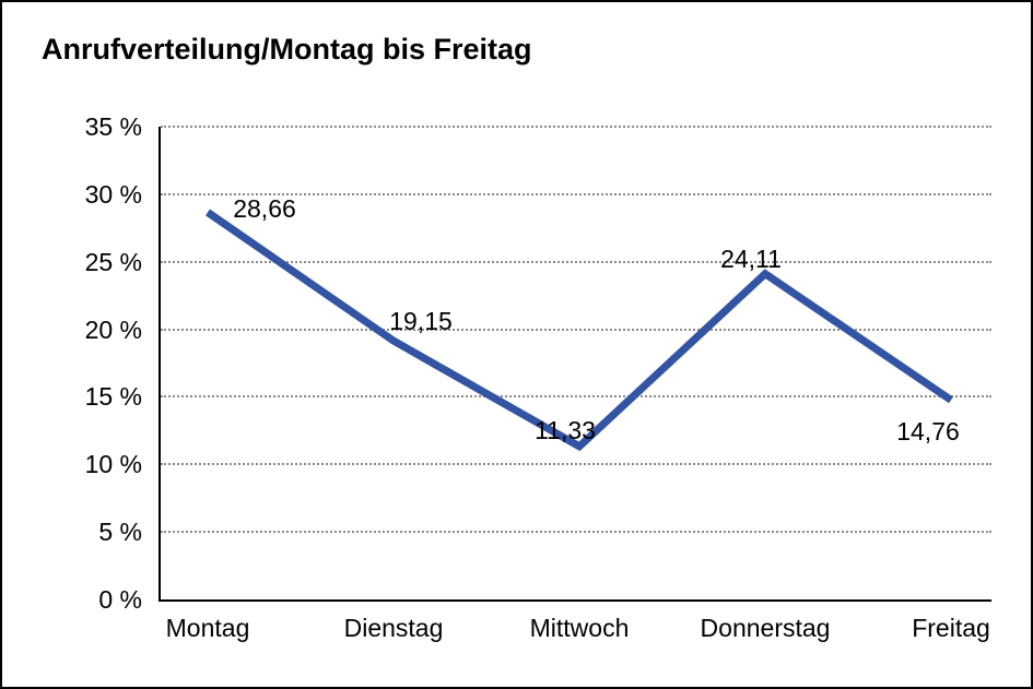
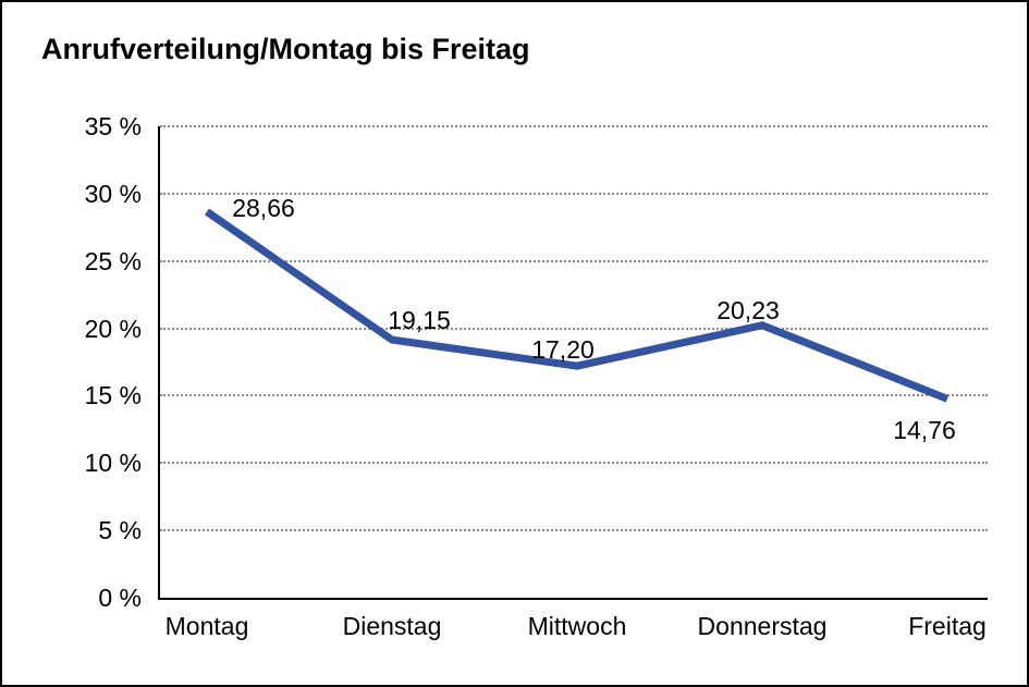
Mittwoch: 11,33 -> 17,20
Donnerstag: 24,11 -> 20,23
